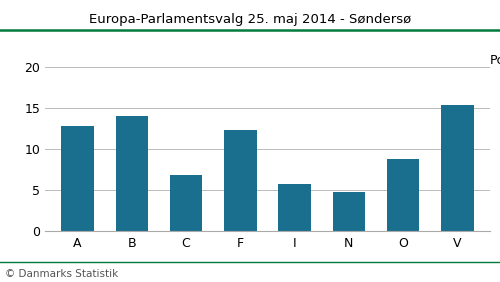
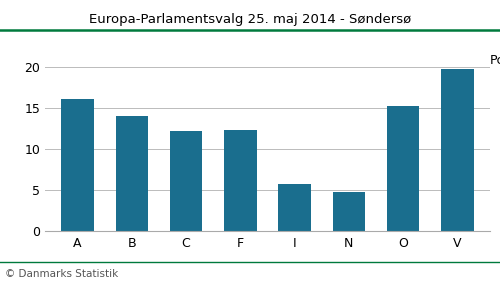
A: 12.8 -> 16.1
C: 6.8 -> 12.2
O: 8.8 -> 15.3
V: 15.4 -> 19.8
